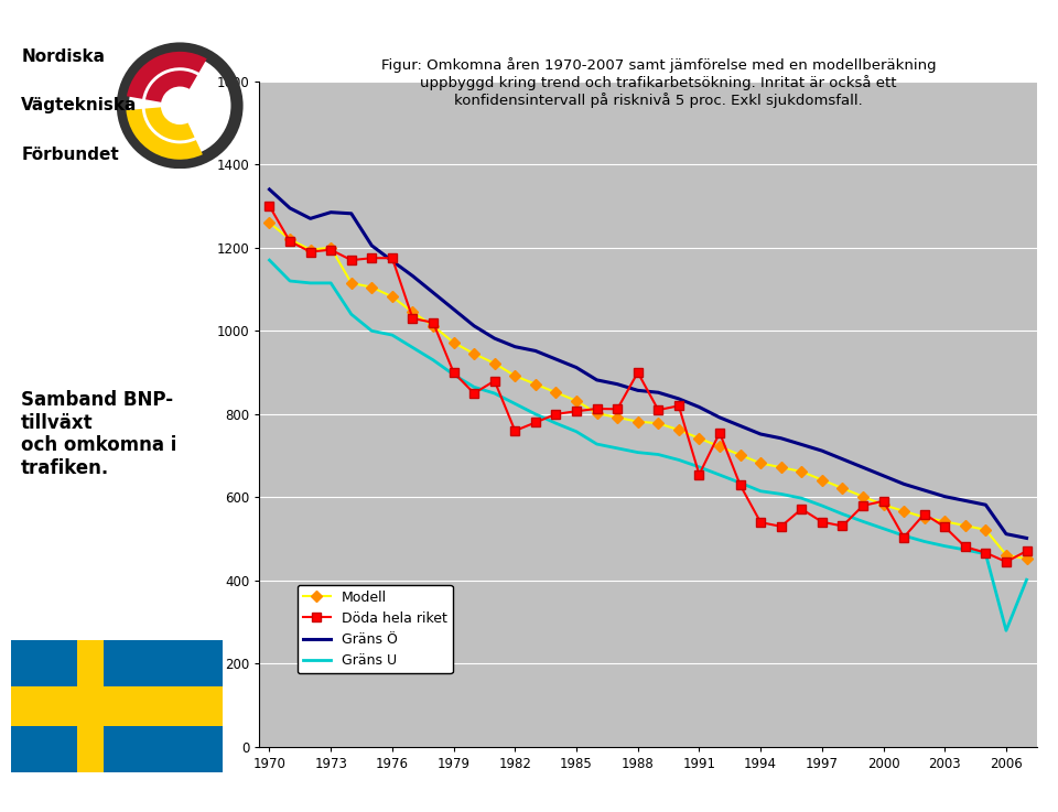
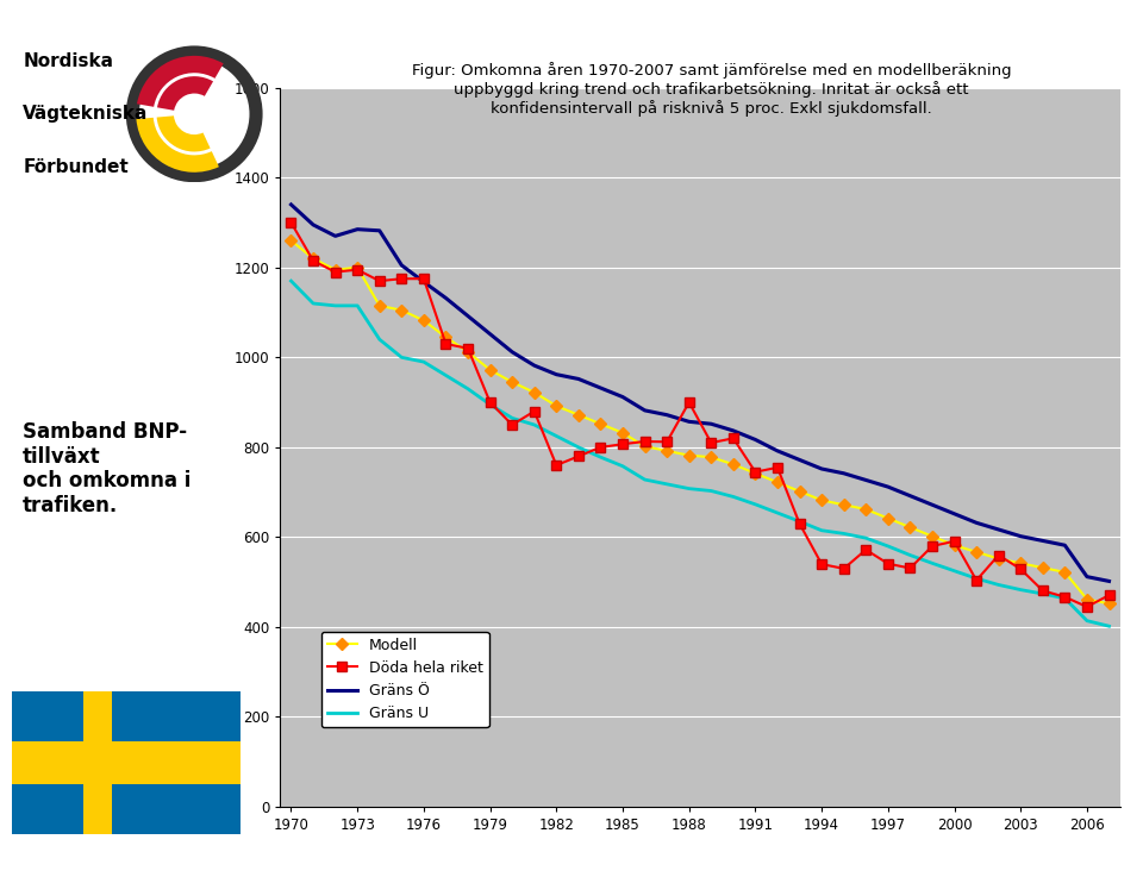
Döda hela riket/1991: 655 -> 745
Gräns U/2006: 280 -> 414
